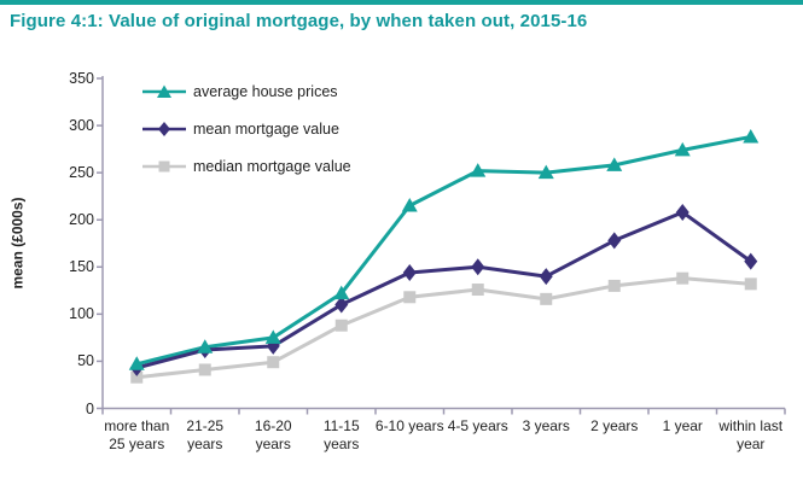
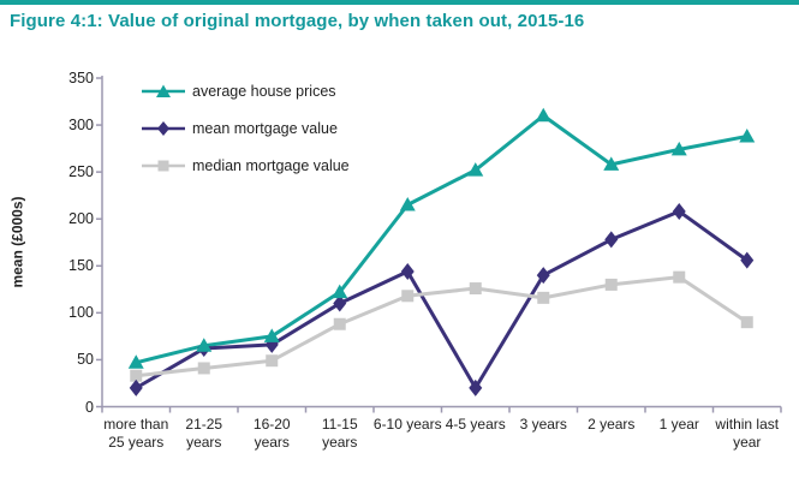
mean mortgage value/more than 25 years: 40 -> 20
mean mortgage value/4-5 years: 150 -> 20
average house prices/3 years: 250 -> 310
median mortgage value/within last year: 130 -> 90
